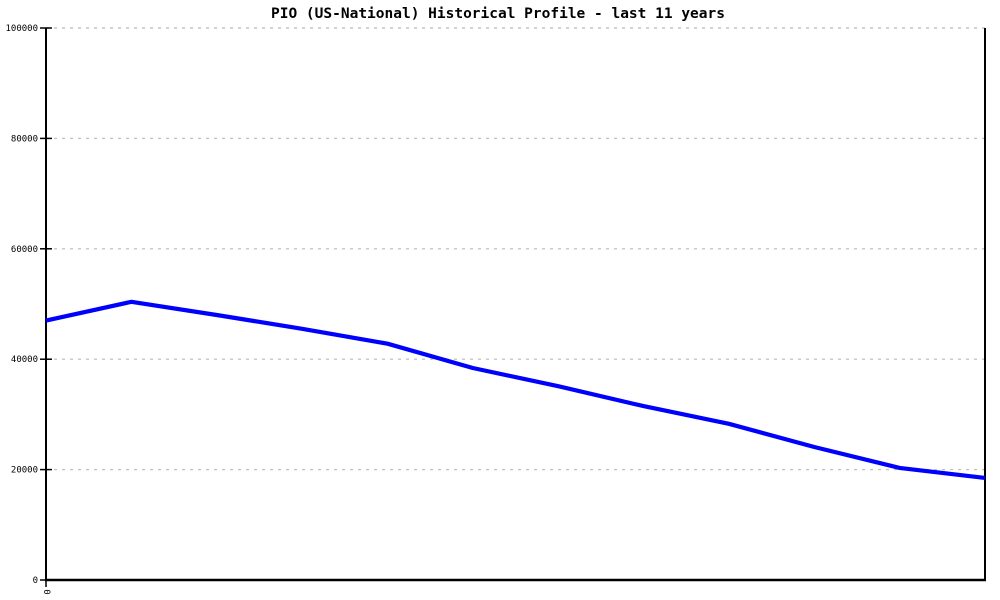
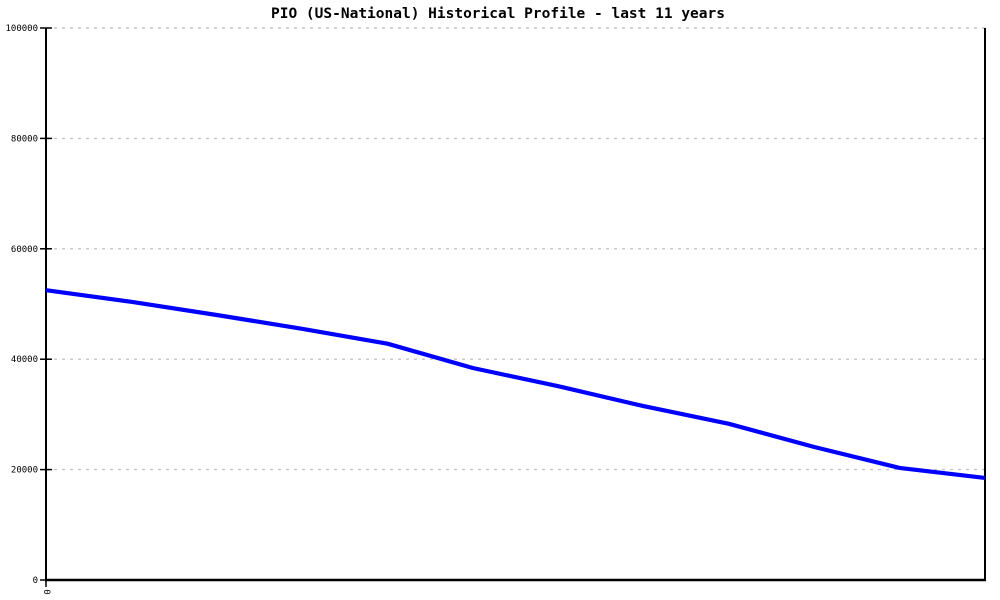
0: 47000 -> 52000
